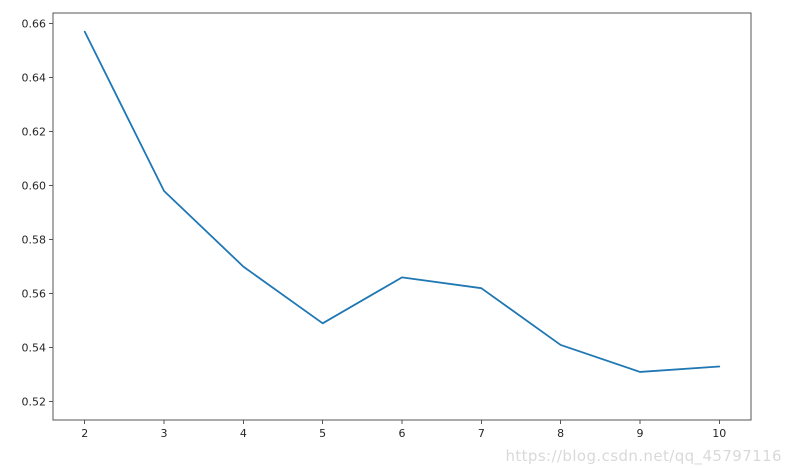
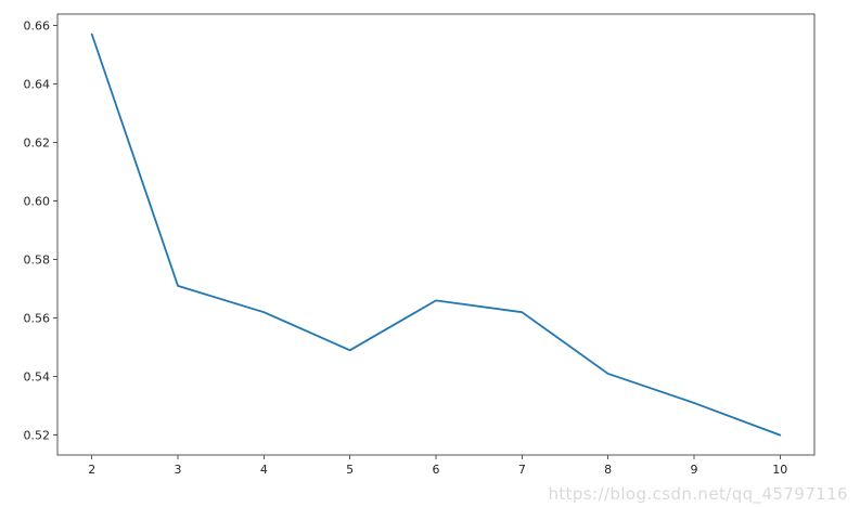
3: 0.598 -> 0.571
4: 0.570 -> 0.562
10: 0.533 -> 0.520
